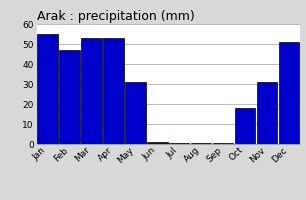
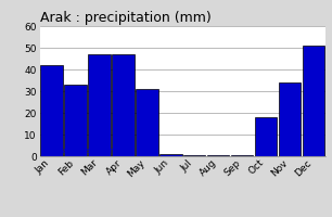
Jan: 55.0 -> 42.0
Feb: 47.0 -> 33.0
Mar: 53.0 -> 47.0
Apr: 53.0 -> 47.0
Nov: 31.0 -> 34.0
